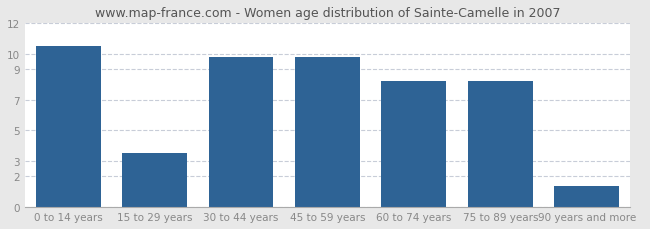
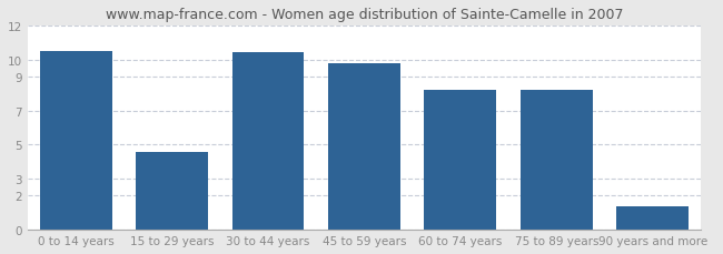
15 to 29 years: 3.5 -> 4.6
30 to 44 years: 9.8 -> 10.4
